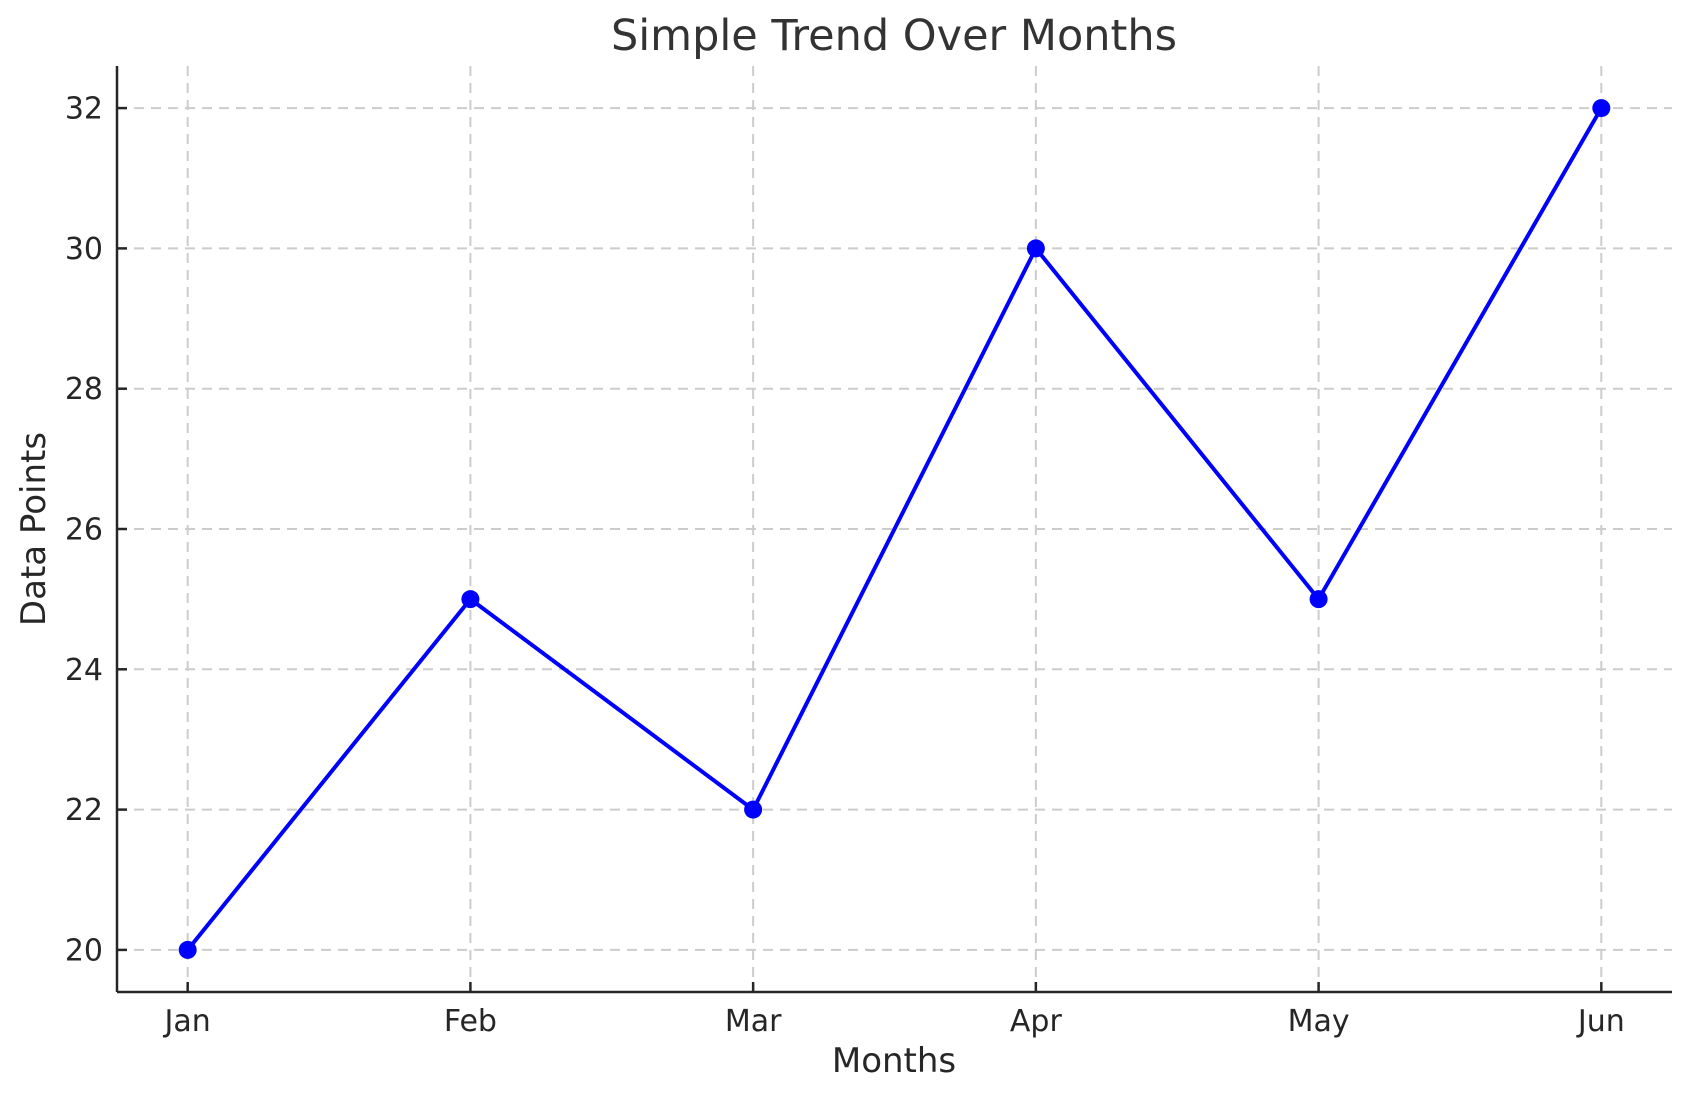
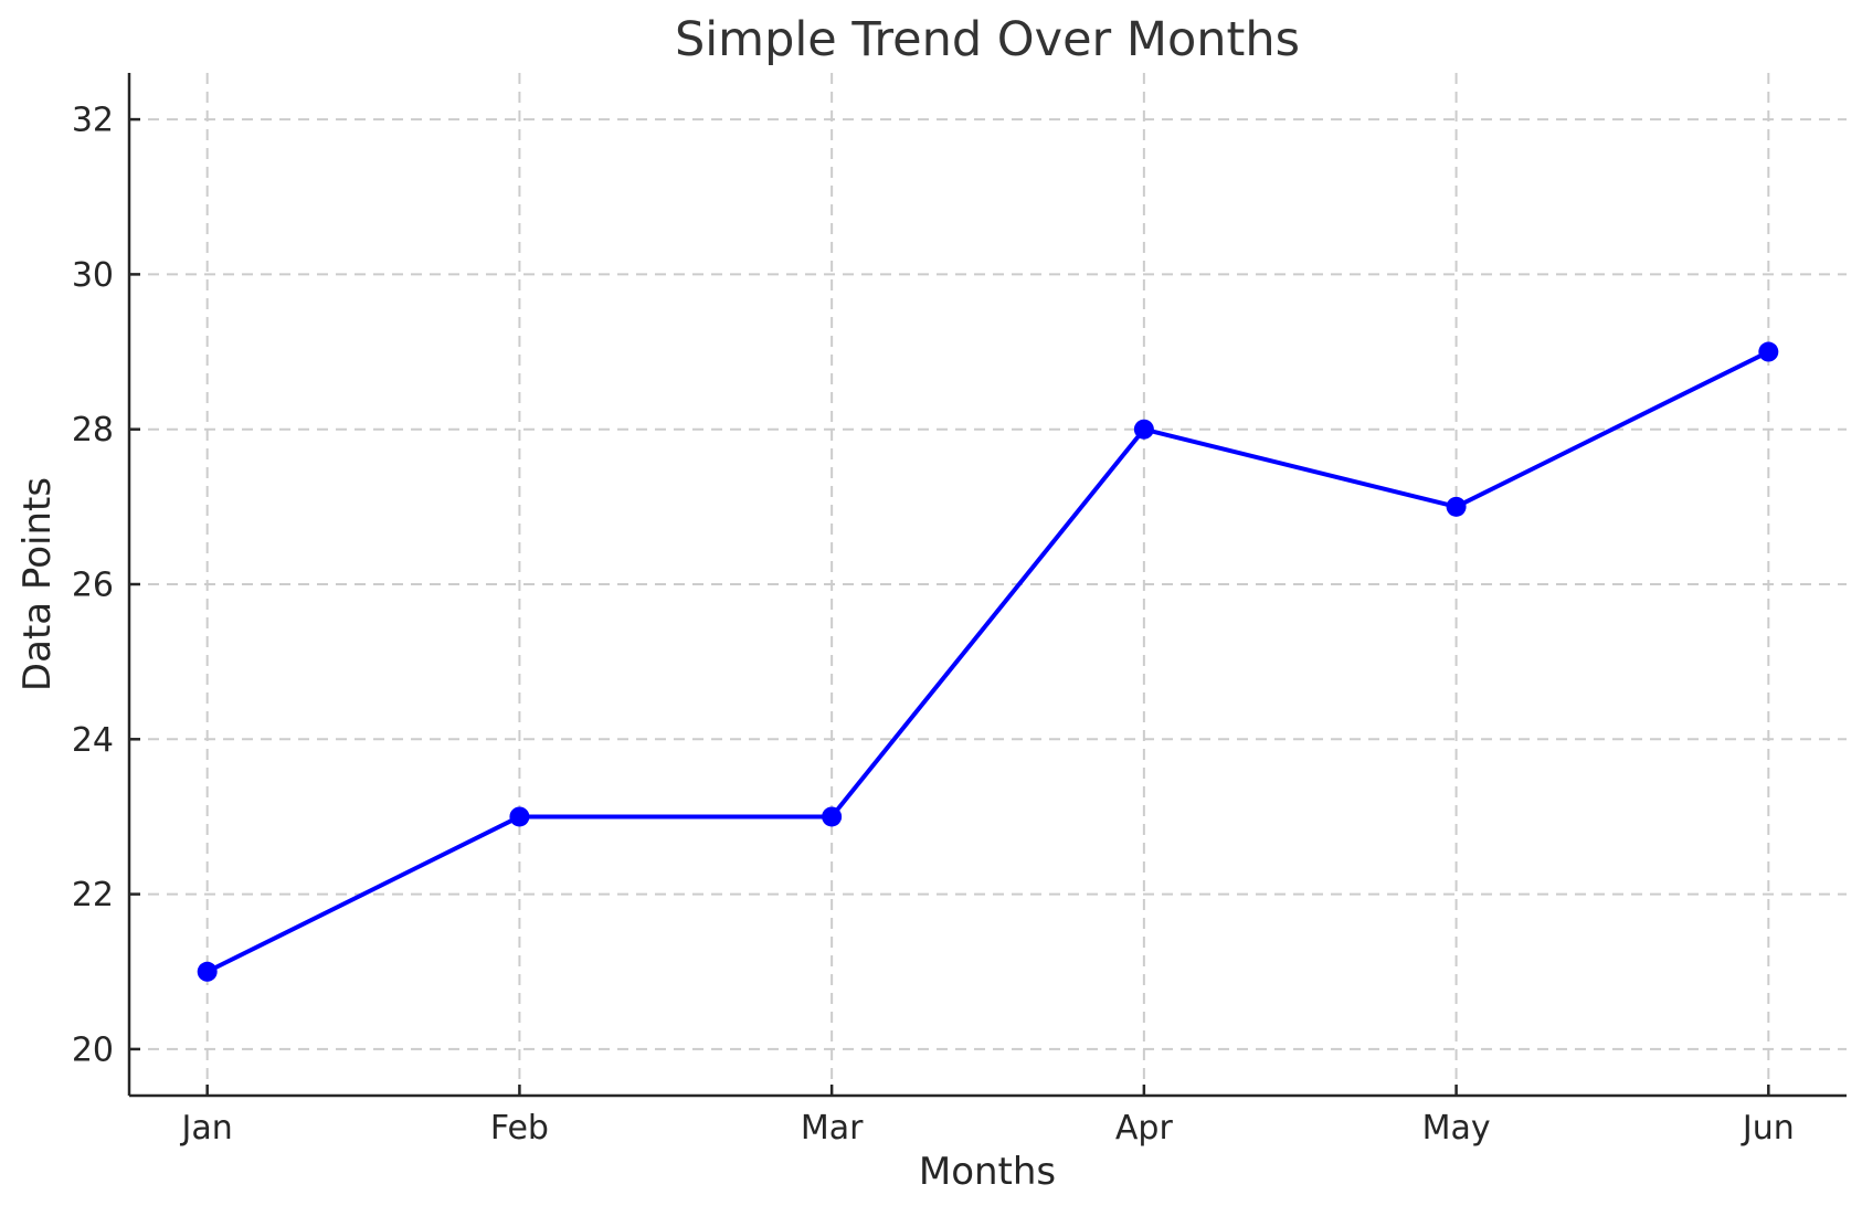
Jan: 20 -> 21
Feb: 25 -> 23
Mar: 22 -> 23
Apr: 30 -> 28
May: 25 -> 27
Jun: 32 -> 29
